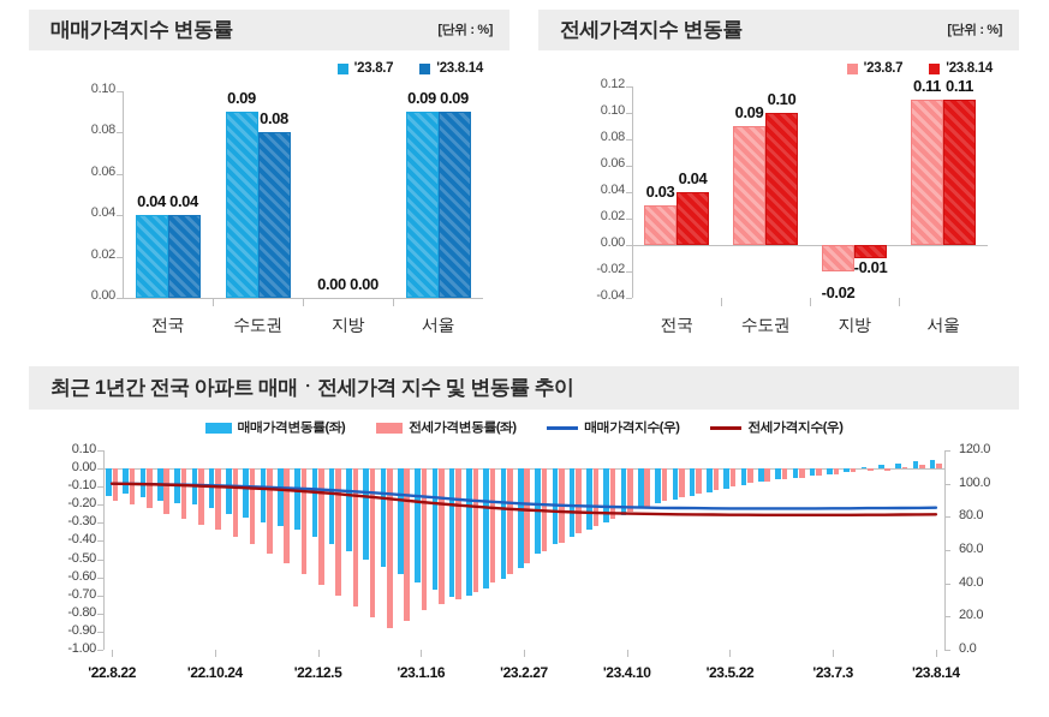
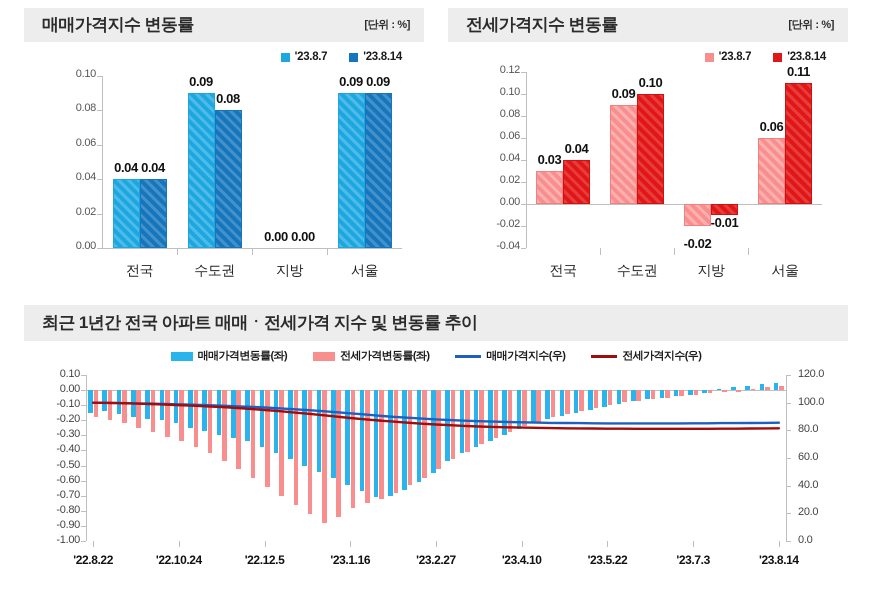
전세가격지수 변동률/'23.8.7/서울: 0.11 -> 0.06
